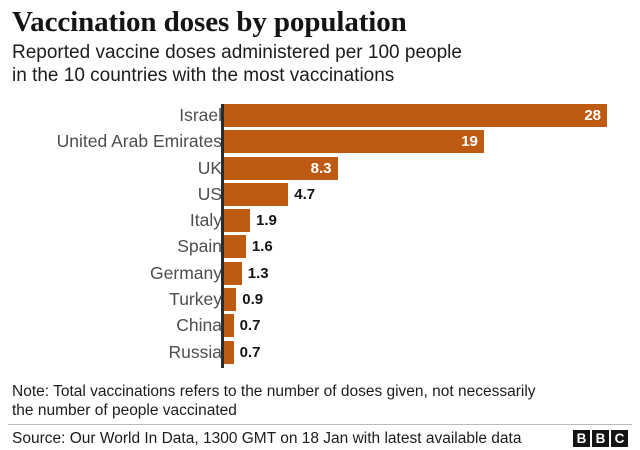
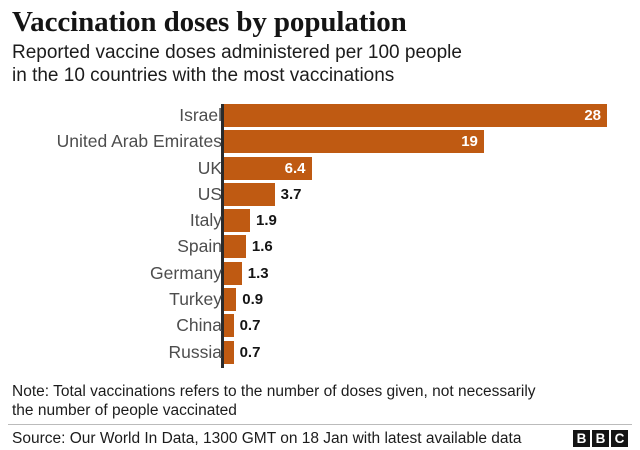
UK: 8.3 -> 6.4
US: 4.7 -> 3.7
